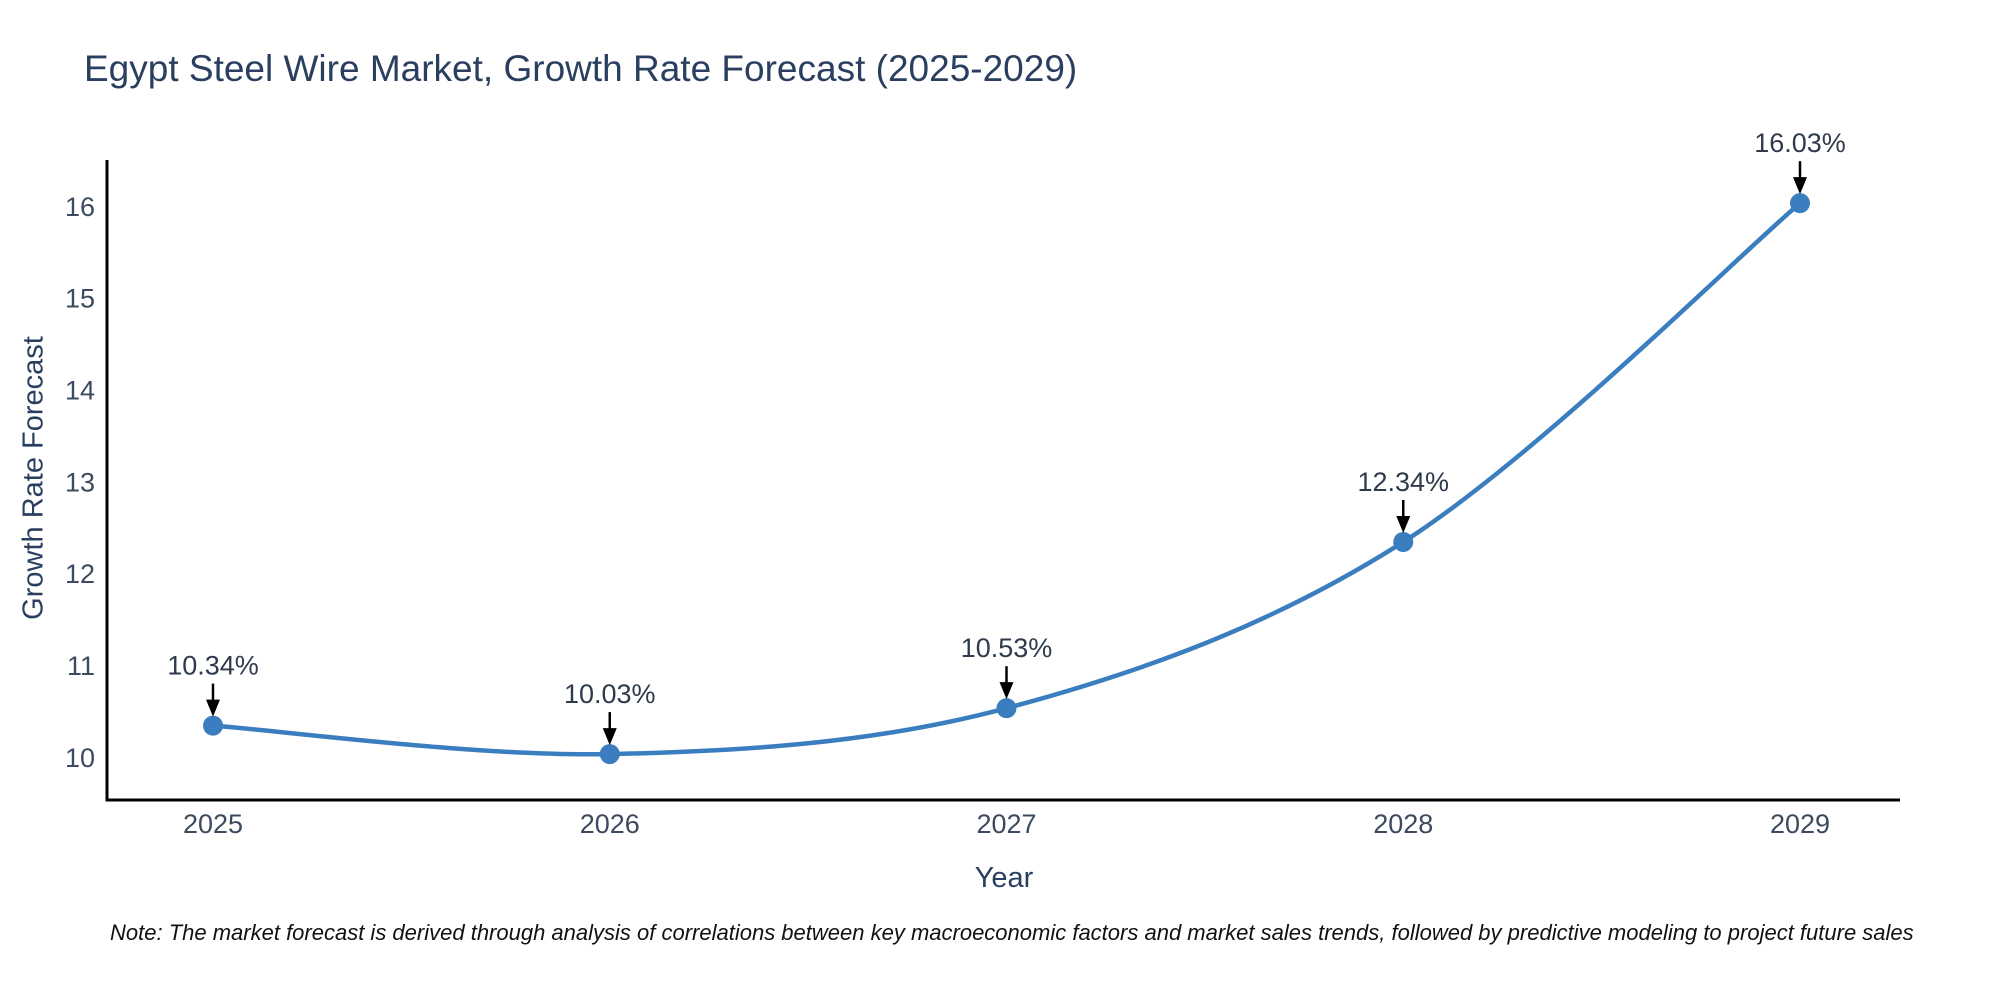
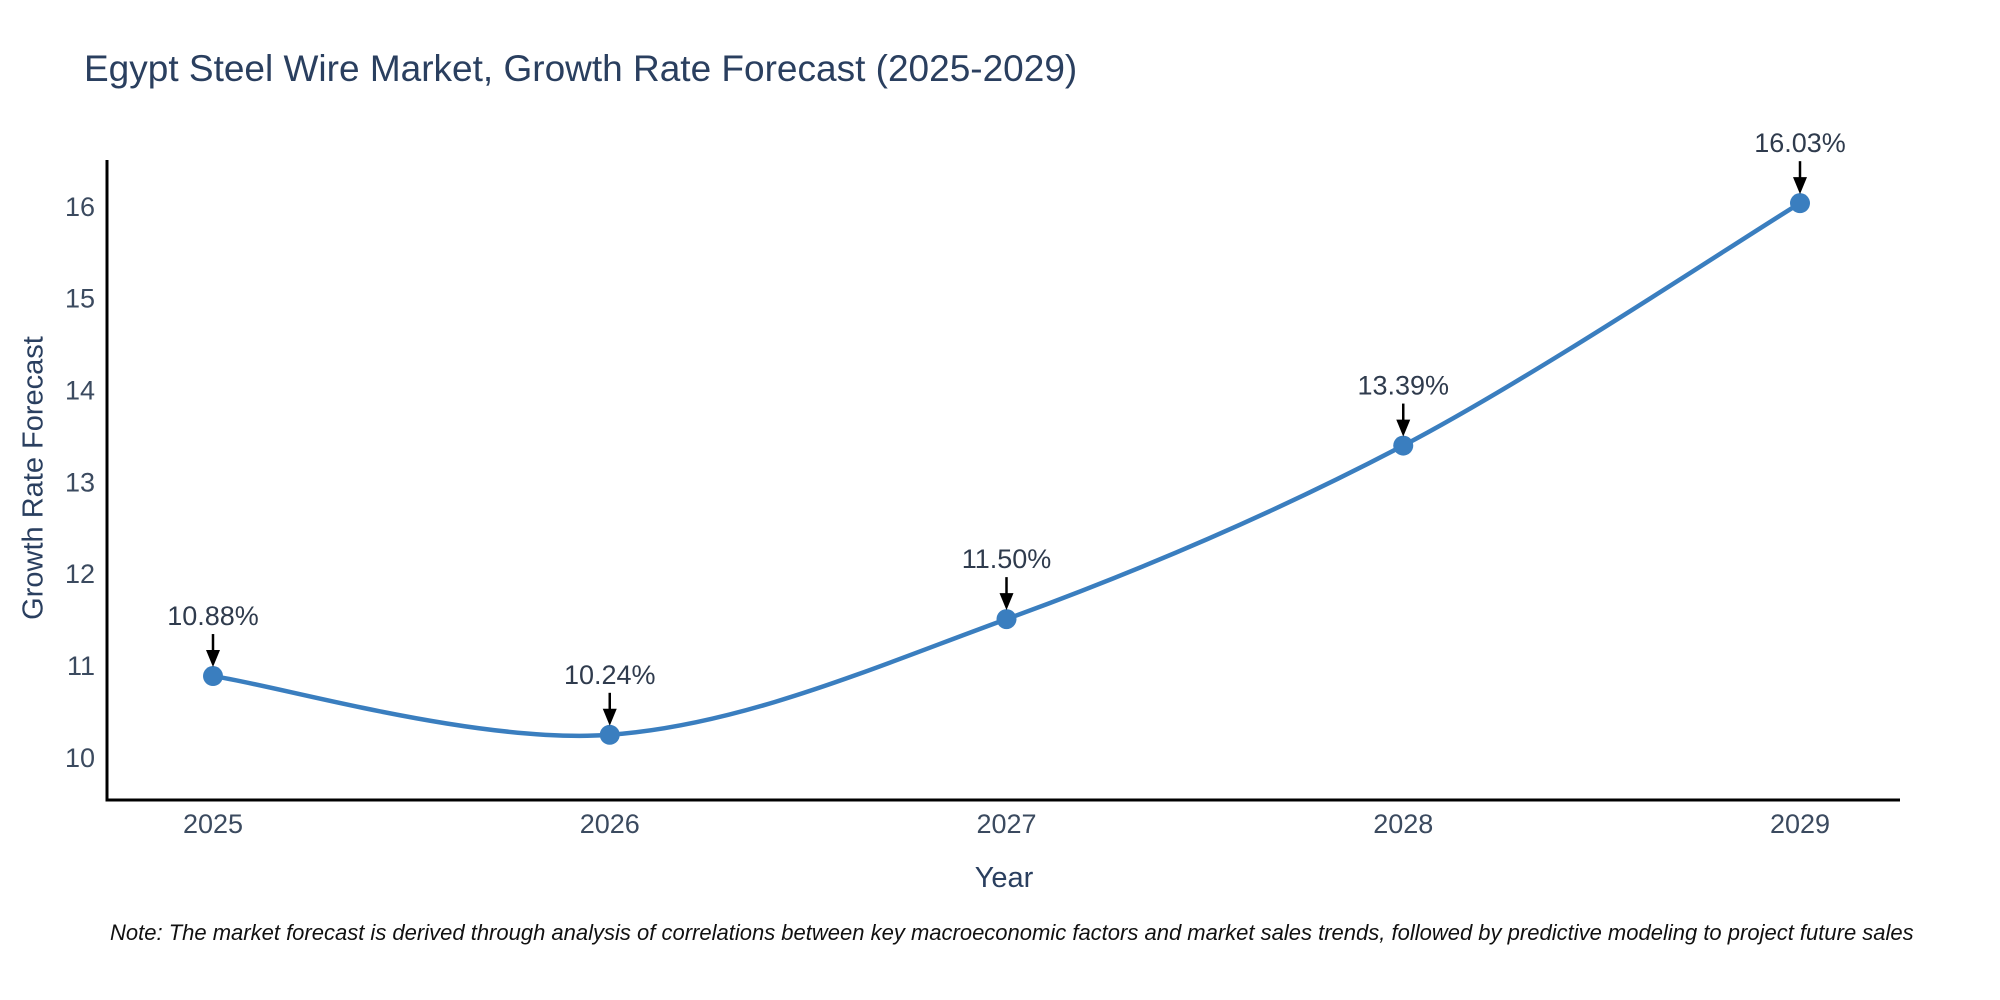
2025: 10.34% -> 10.88%
2026: 10.03% -> 10.24%
2027: 10.53% -> 11.50%
2028: 12.34% -> 13.39%
